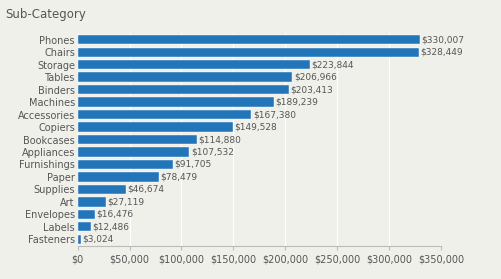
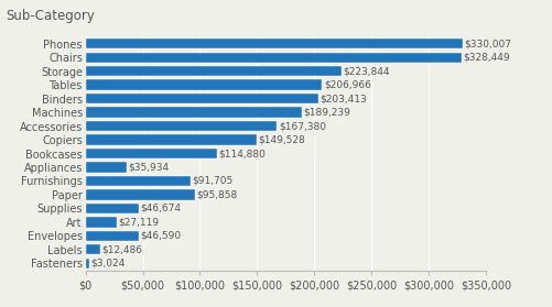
Appliances: $107,532 -> $35,934
Paper: $78,479 -> $95,858
Envelopes: $16,476 -> $46,590
